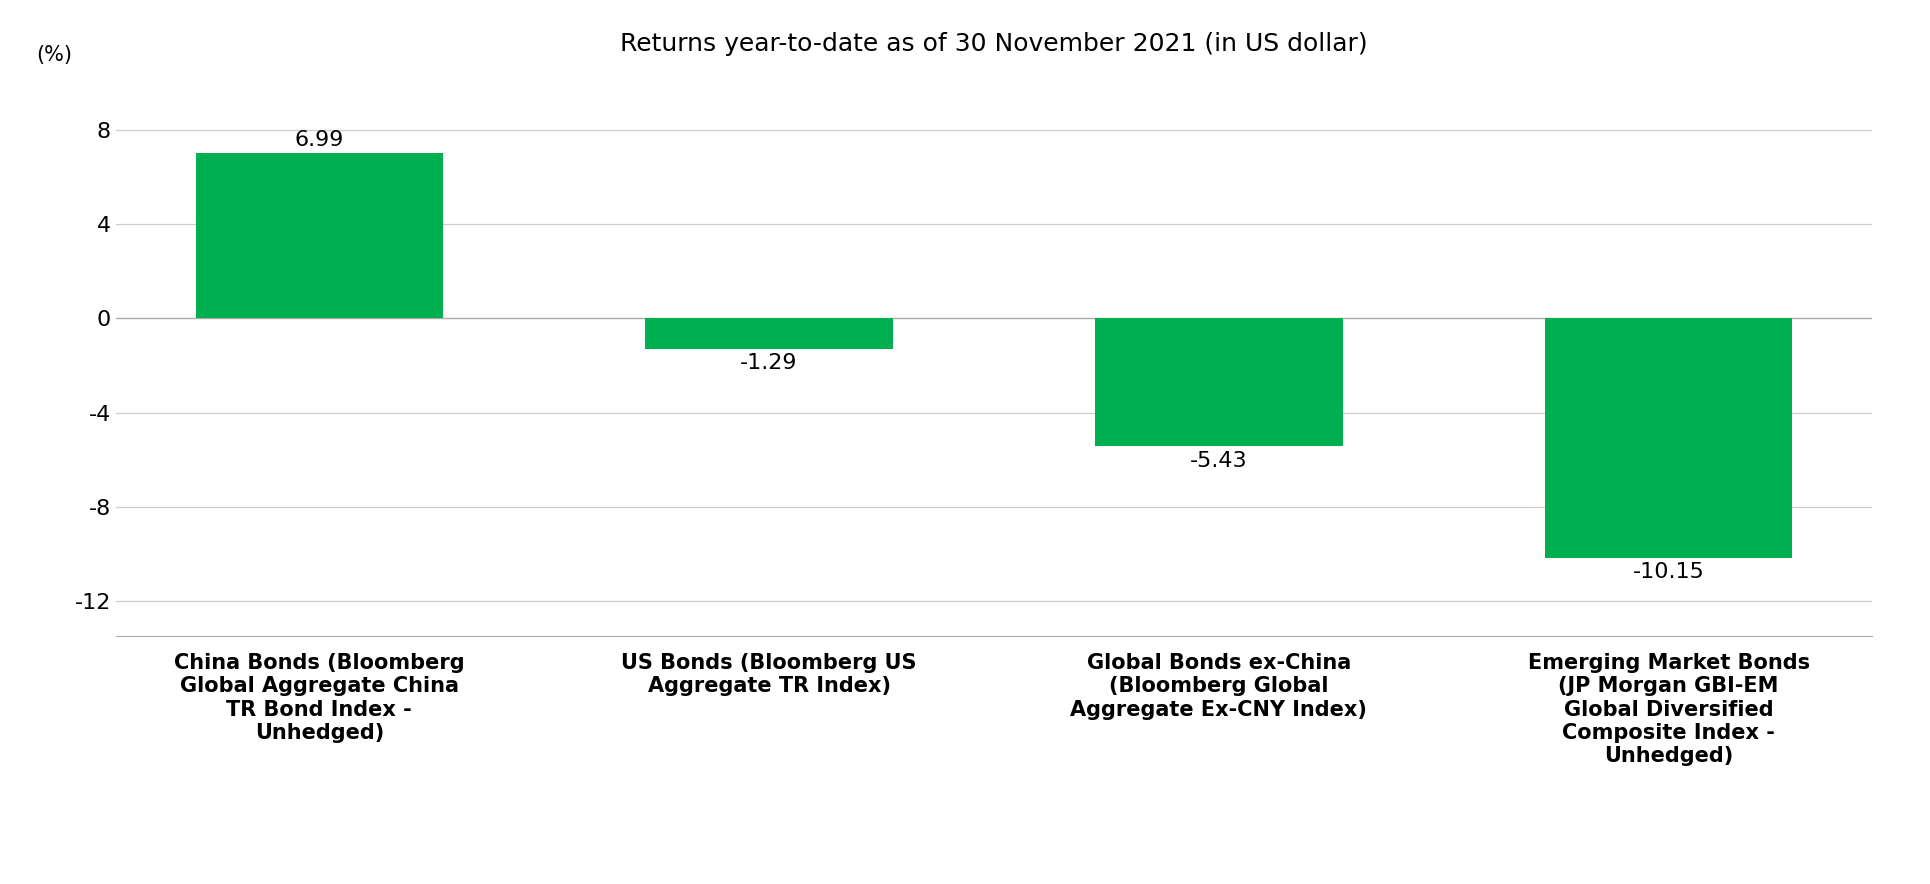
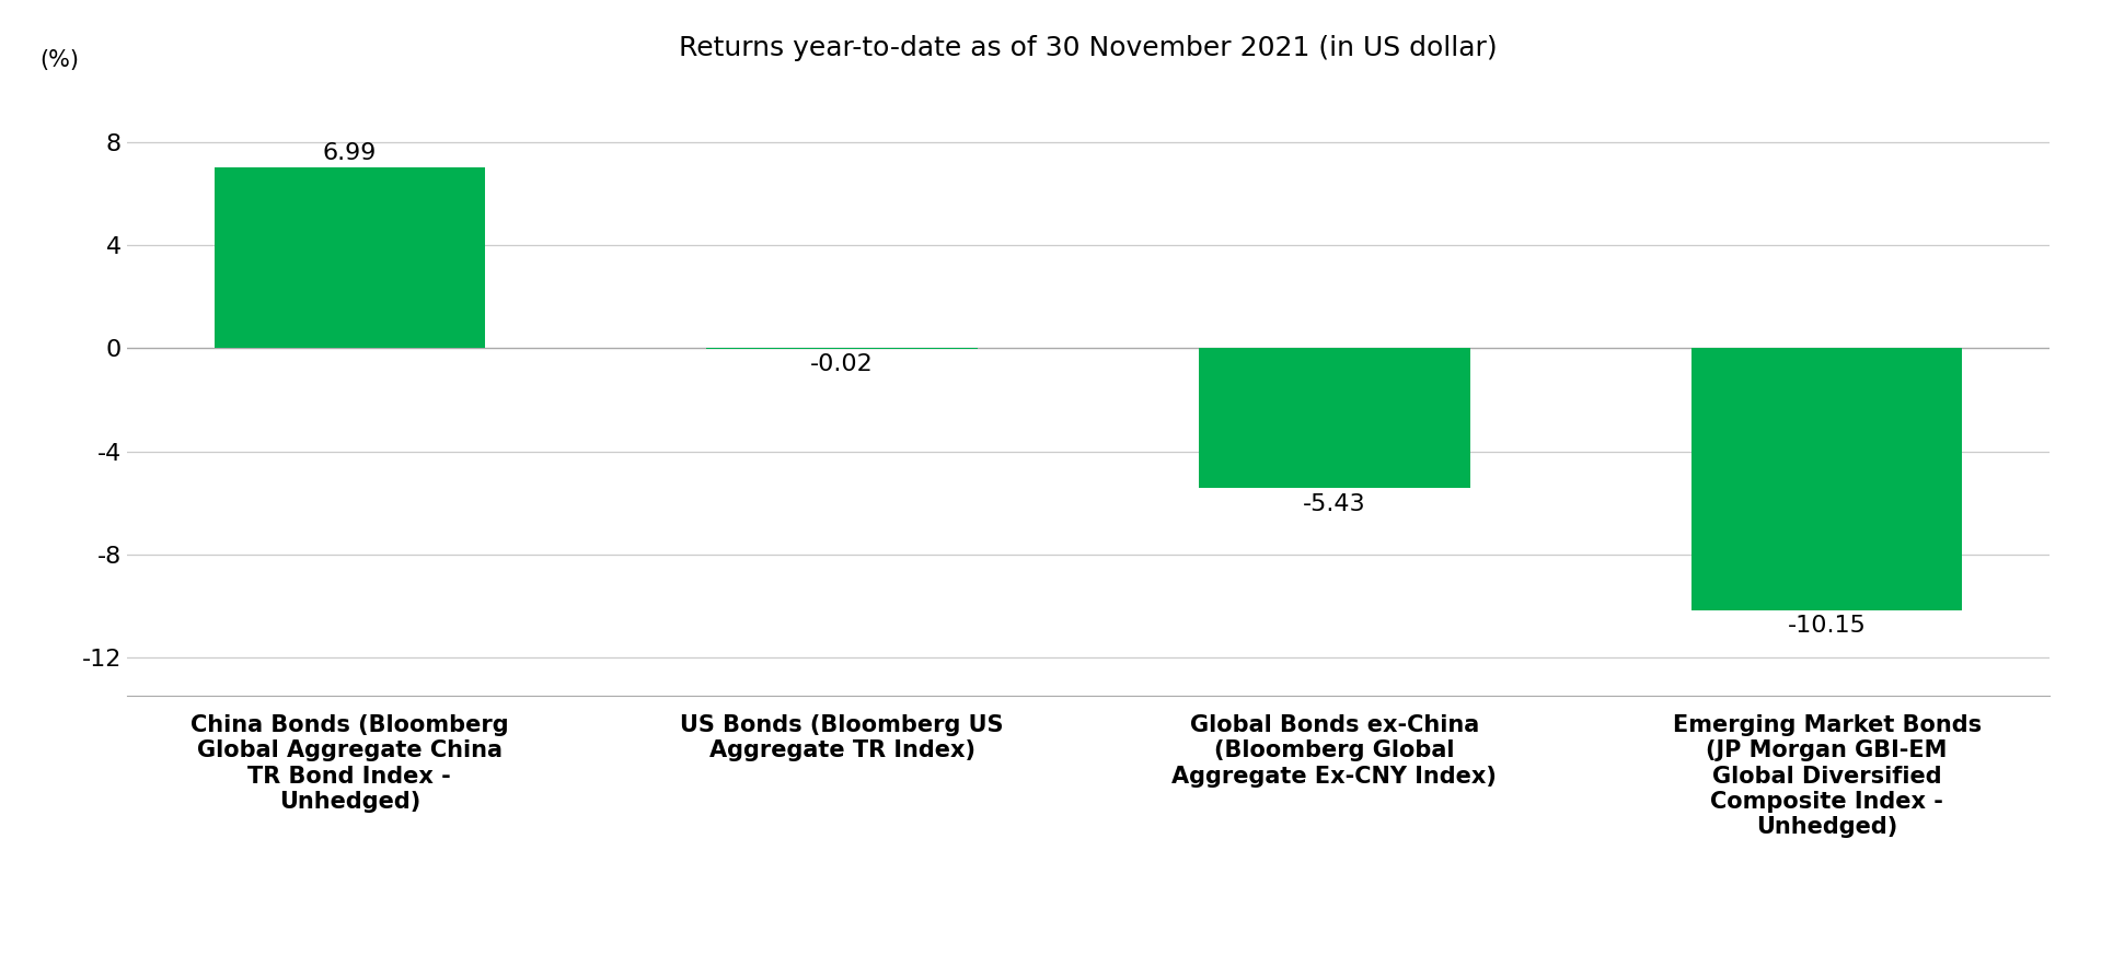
US Bonds (Bloomberg US Aggregate TR Index): -1.29 -> -0.02
